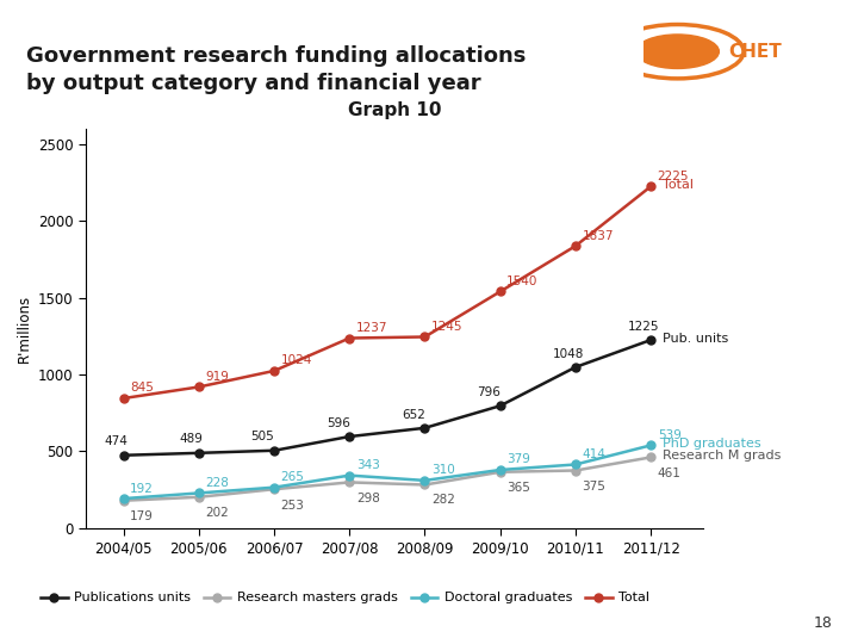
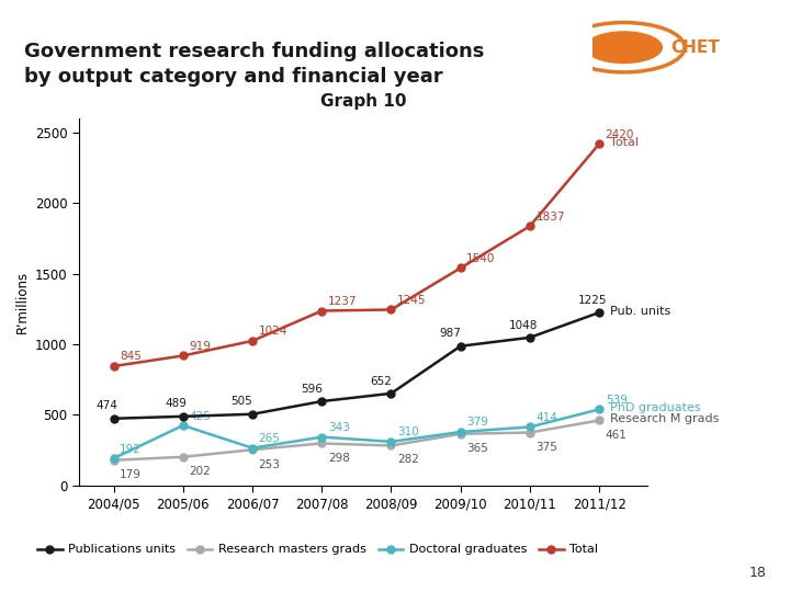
Doctoral graduates/2005/06: 228 -> 425
Publications units/2009/10: 796 -> 987
Total/2011/12: 2220 -> 2420
